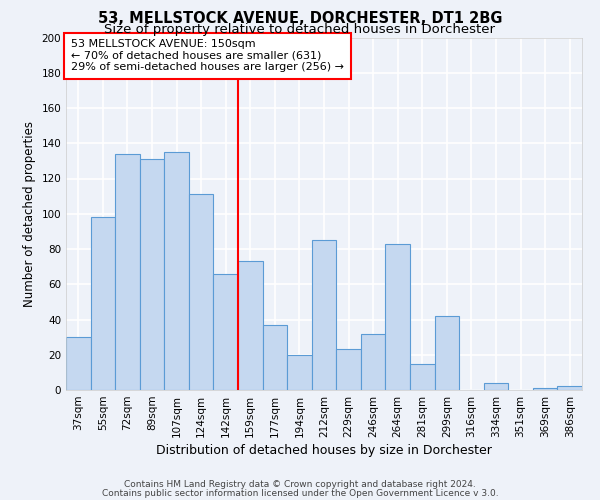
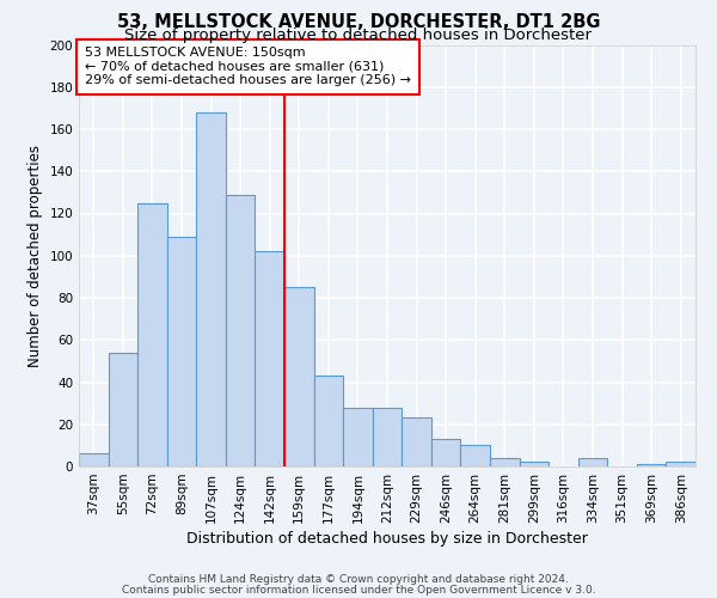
37sqm: 30 -> 6
55sqm: 98 -> 54
72sqm: 134 -> 125
89sqm: 131 -> 109
107sqm: 135 -> 168
124sqm: 111 -> 129
142sqm: 66 -> 102
159sqm: 73 -> 85
177sqm: 37 -> 43
194sqm: 20 -> 28
212sqm: 85 -> 28
246sqm: 32 -> 13
264sqm: 83 -> 10
281sqm: 15 -> 4
299sqm: 42 -> 2
